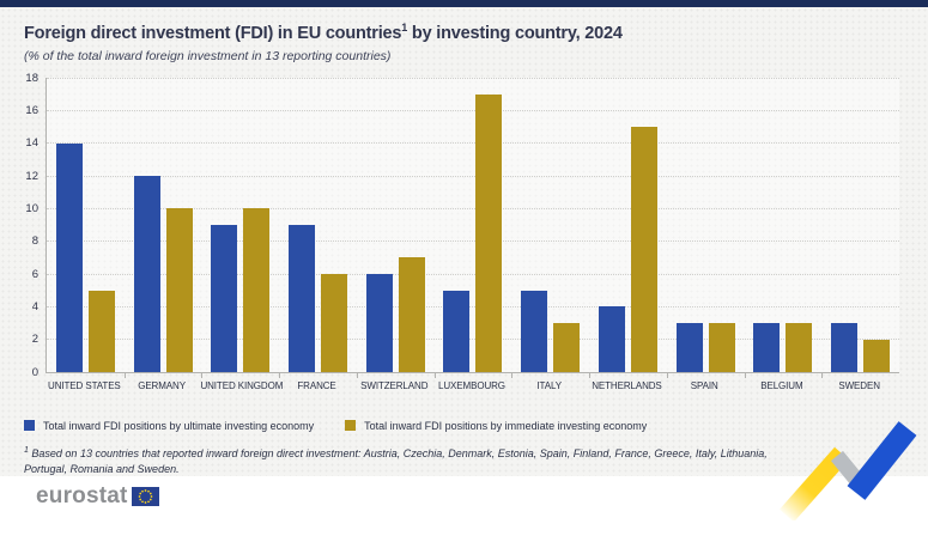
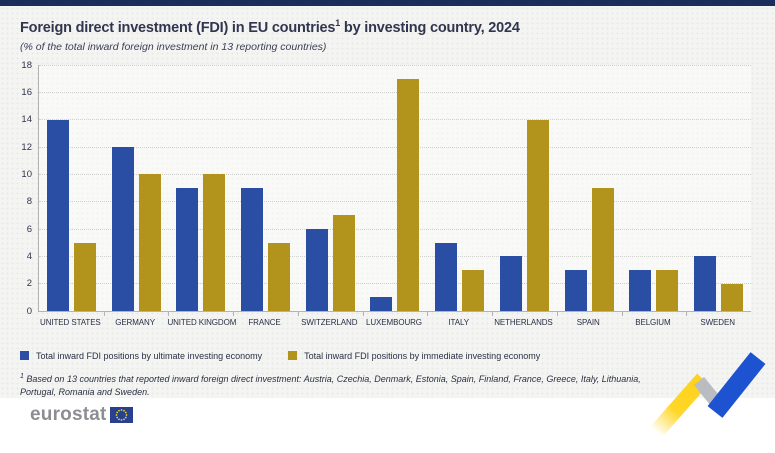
Total inward FDI positions by immediate investing economy/FRANCE: 6 -> 5
Total inward FDI positions by ultimate investing economy/LUXEMBOURG: 5 -> 1
Total inward FDI positions by immediate investing economy/NETHERLANDS: 15 -> 14
Total inward FDI positions by immediate investing economy/SPAIN: 3 -> 9
Total inward FDI positions by ultimate investing economy/SWEDEN: 3 -> 4
